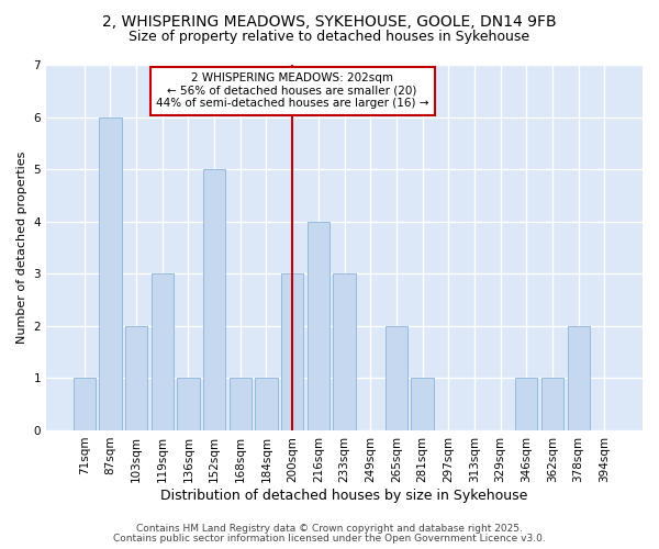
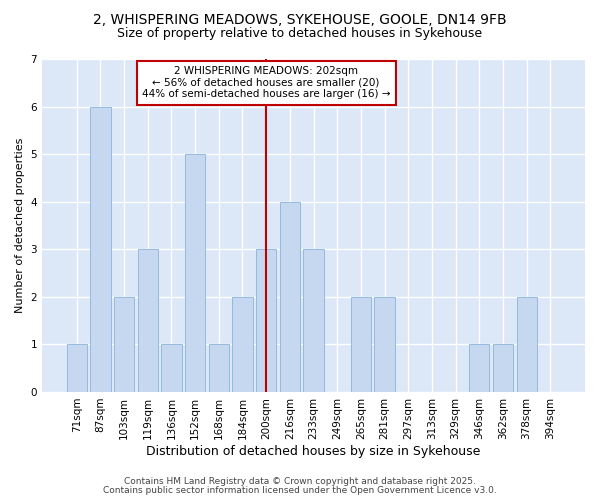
184sqm: 1 -> 2
281sqm: 1 -> 2
